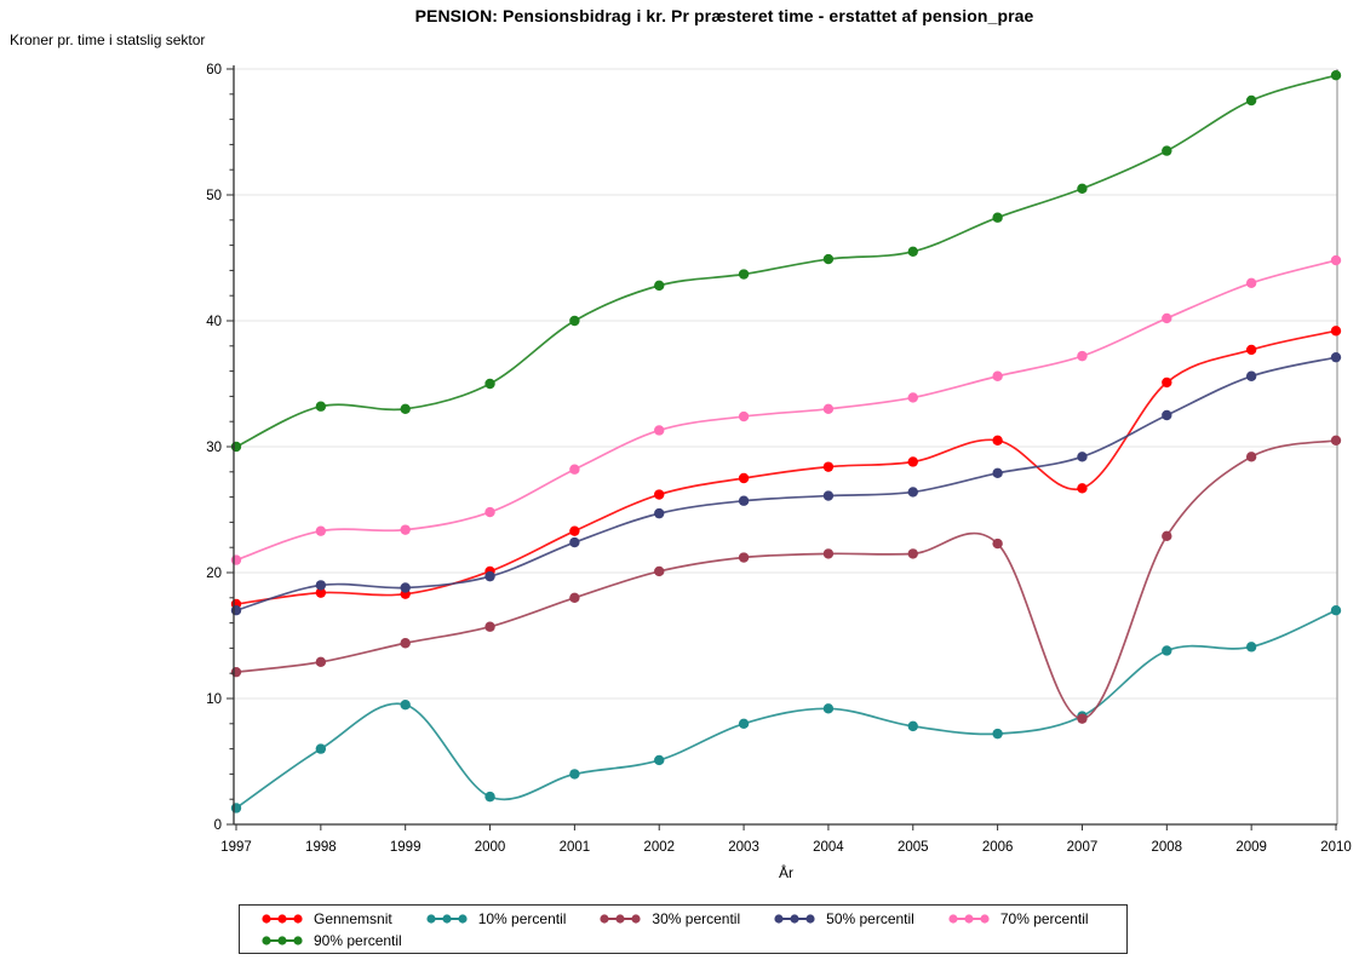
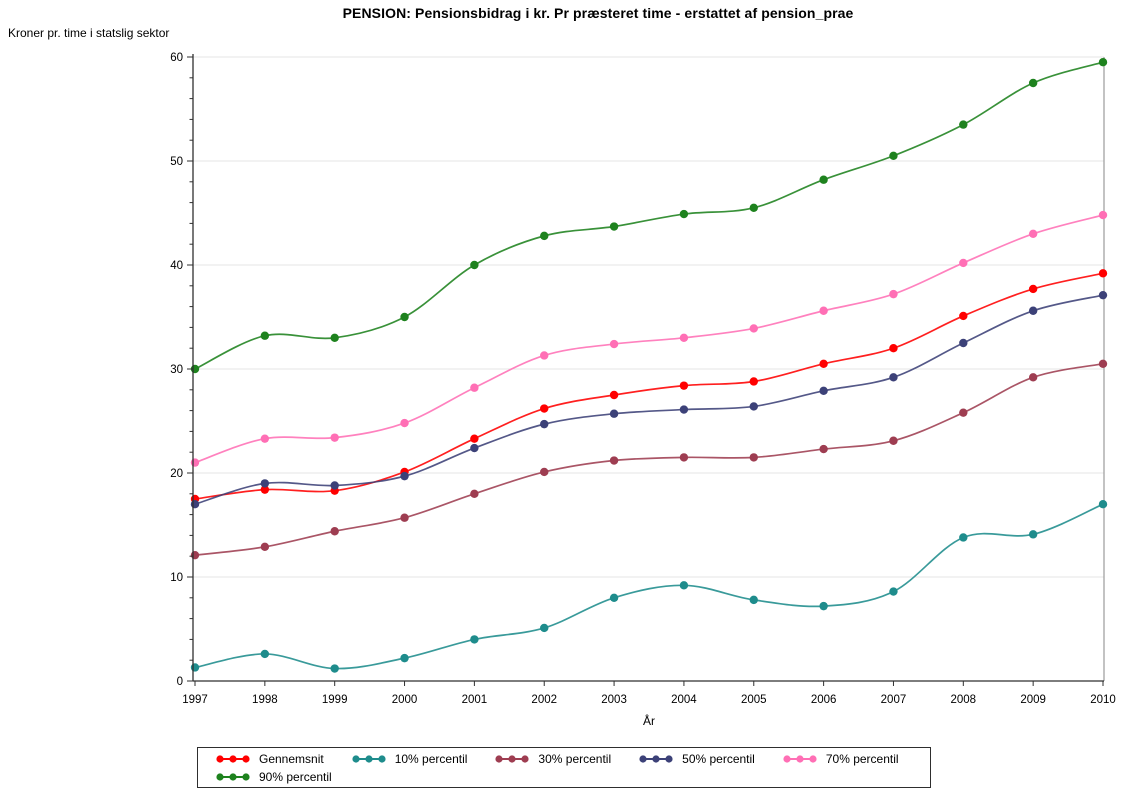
10% percentil/1998: 6.0 -> 2.6
10% percentil/1999: 9.5 -> 1.2
Gennemsnit/2007: 26.7 -> 32.0
30% percentil/2007: 8.4 -> 23.1
30% percentil/2008: 22.9 -> 25.8
